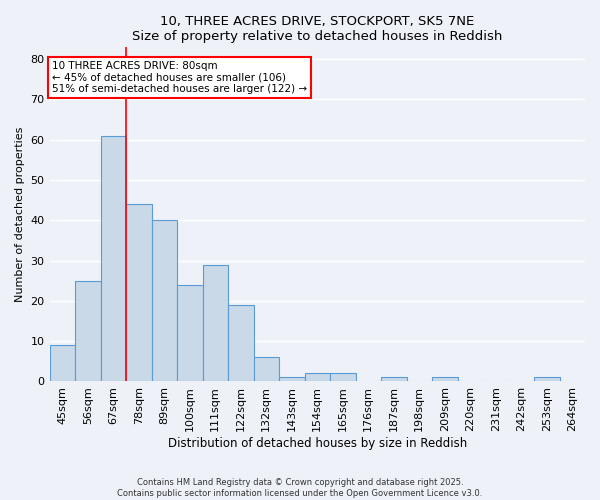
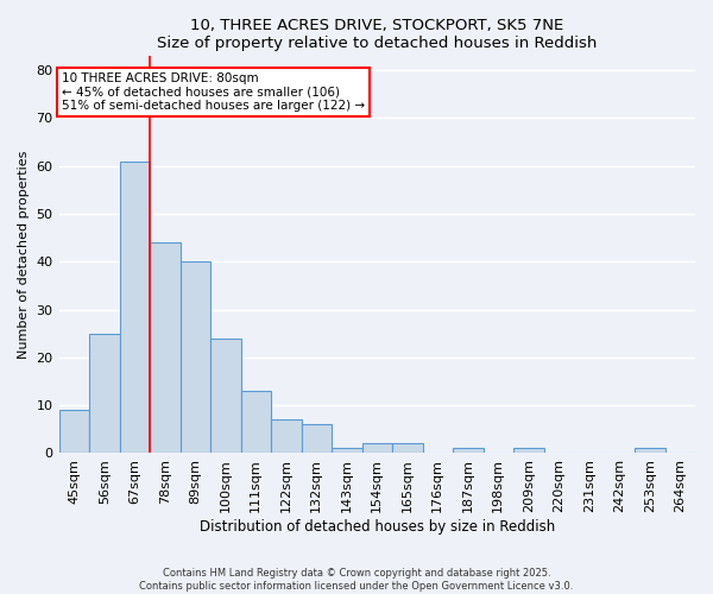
111sqm: 29 -> 13
122sqm: 19 -> 7
